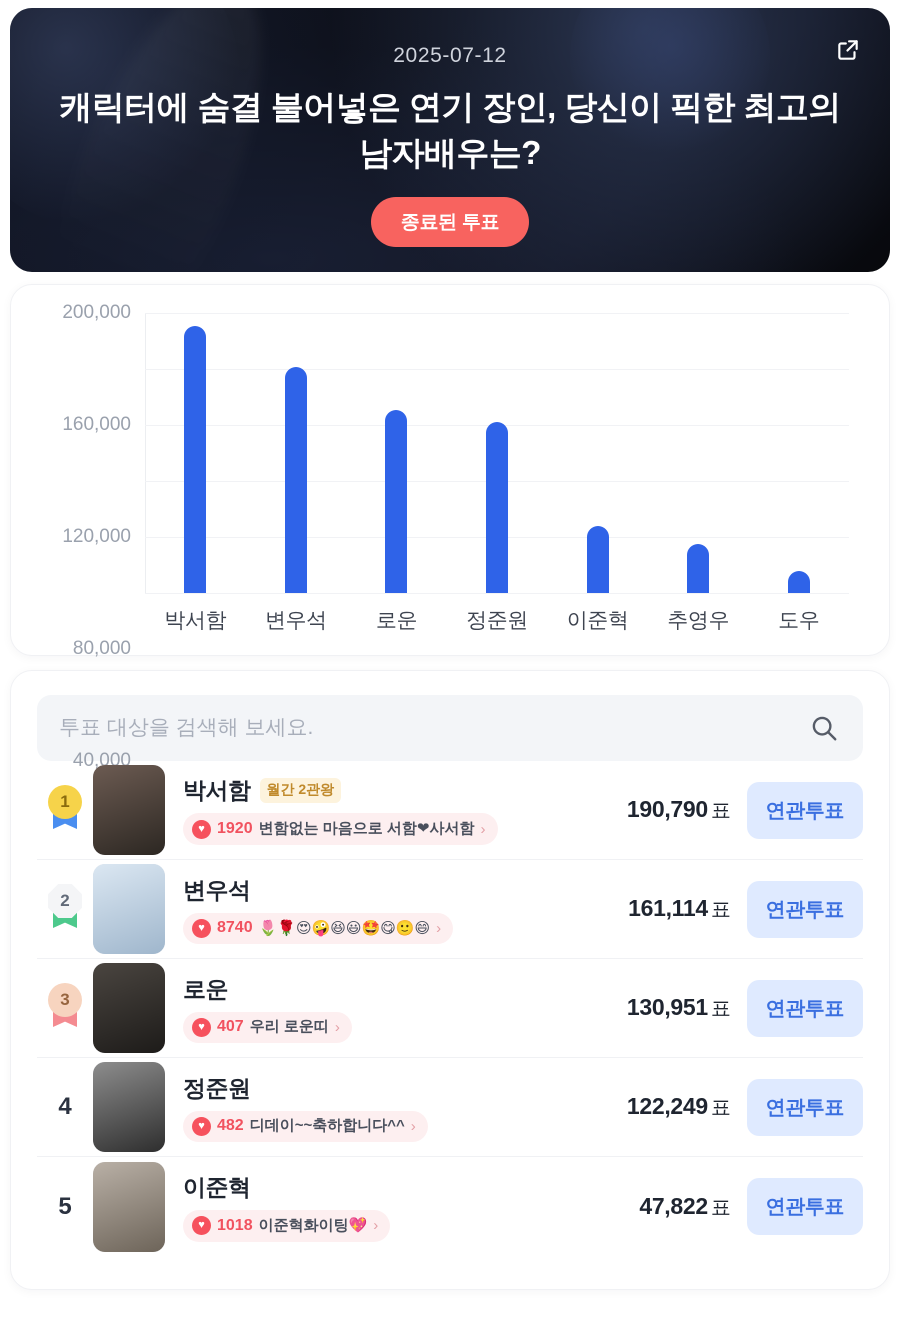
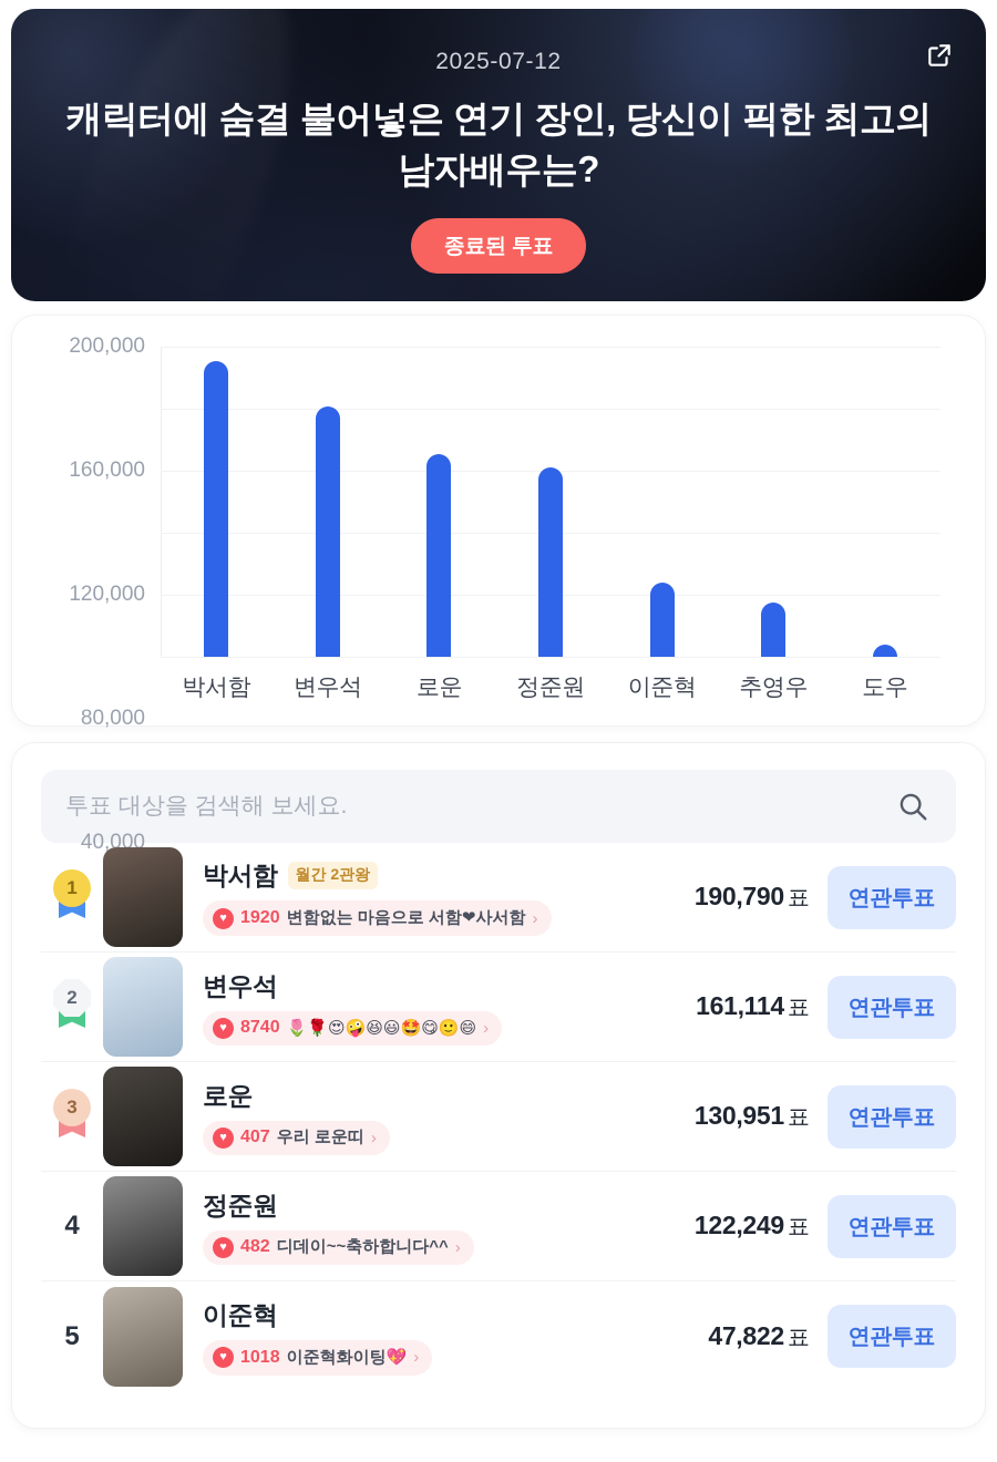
도우: 16000 -> 8000
